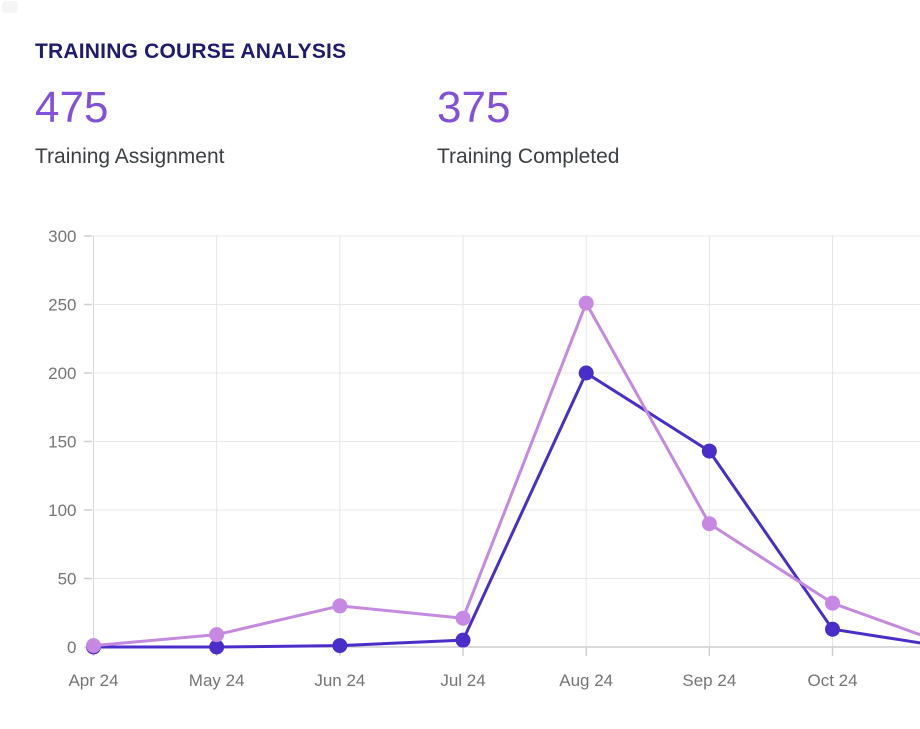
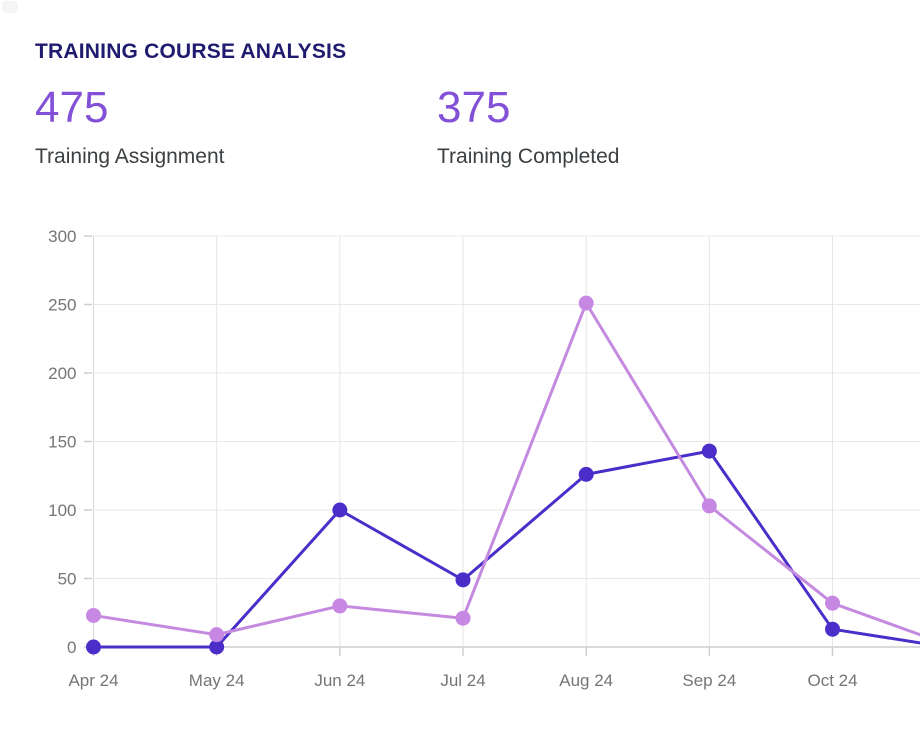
Training Assignment/Apr 24: 1 -> 23
Training Completed/Jun 24: 1 -> 100
Training Completed/Jul 24: 5 -> 49
Training Completed/Aug 24: 200 -> 126
Training Assignment/Sep 24: 90 -> 103
